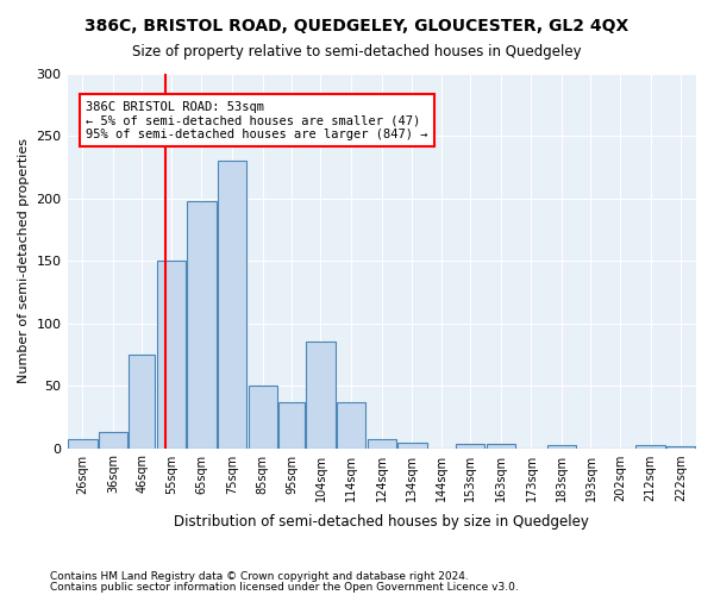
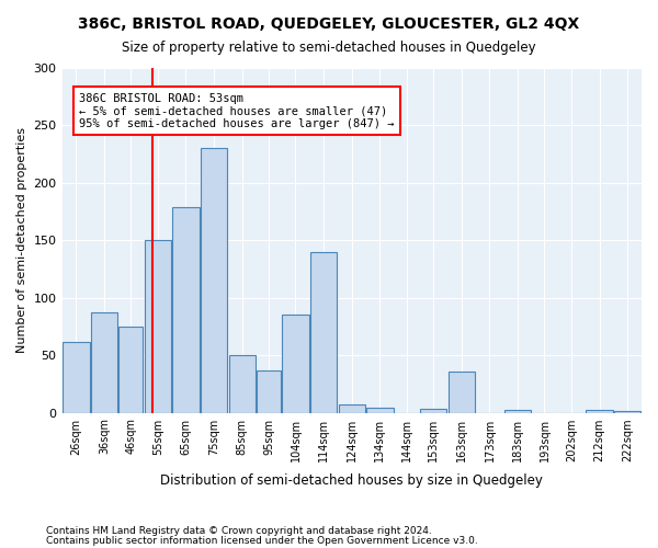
26sqm: 7 -> 61
36sqm: 13 -> 87
65sqm: 198 -> 179
114sqm: 37 -> 140
163sqm: 3 -> 36
